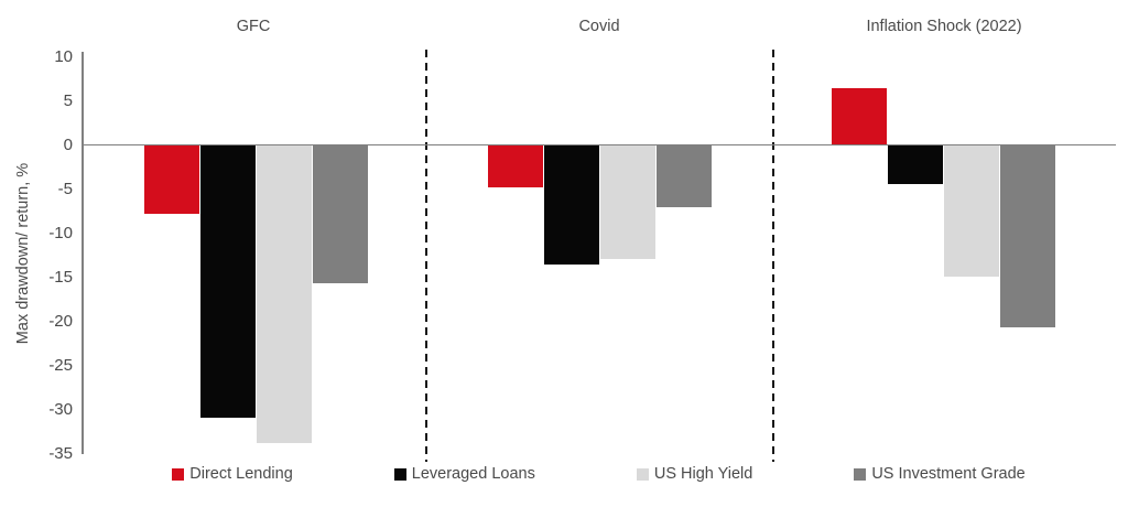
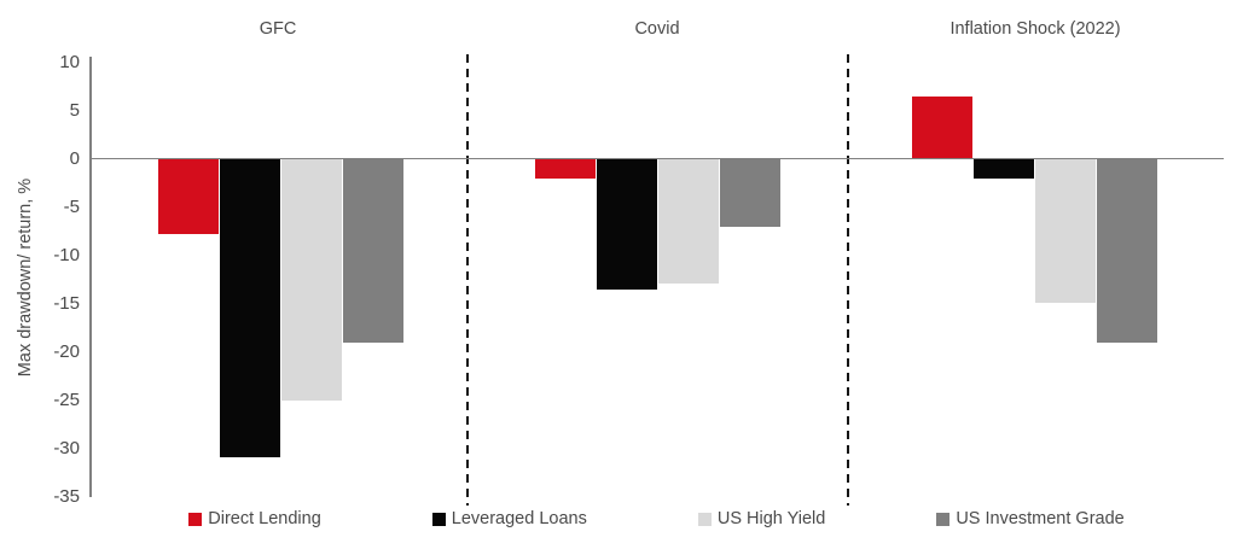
US High Yield/GFC: -34 -> -25
US Investment Grade/GFC: -16 -> -19
Direct Lending/Covid: -5 -> -2
Leveraged Loans/Inflation Shock (2022): -4 -> -2
US Investment Grade/Inflation Shock (2022): -21 -> -19
